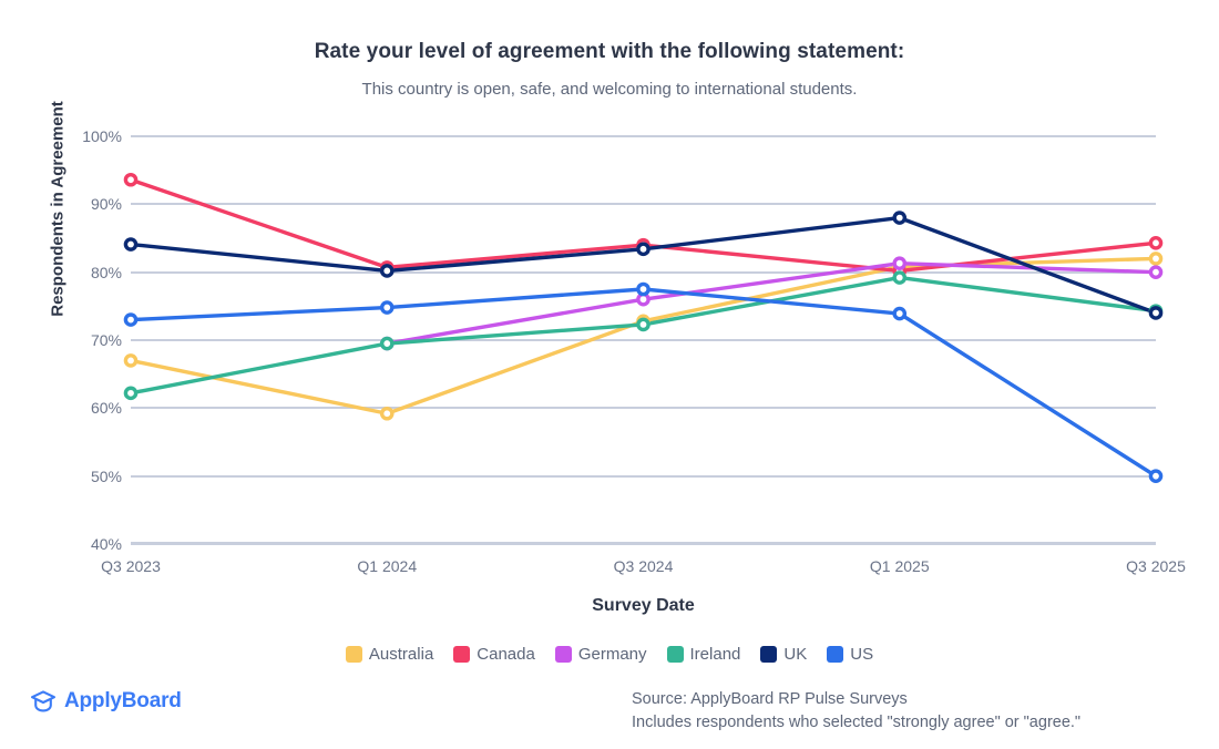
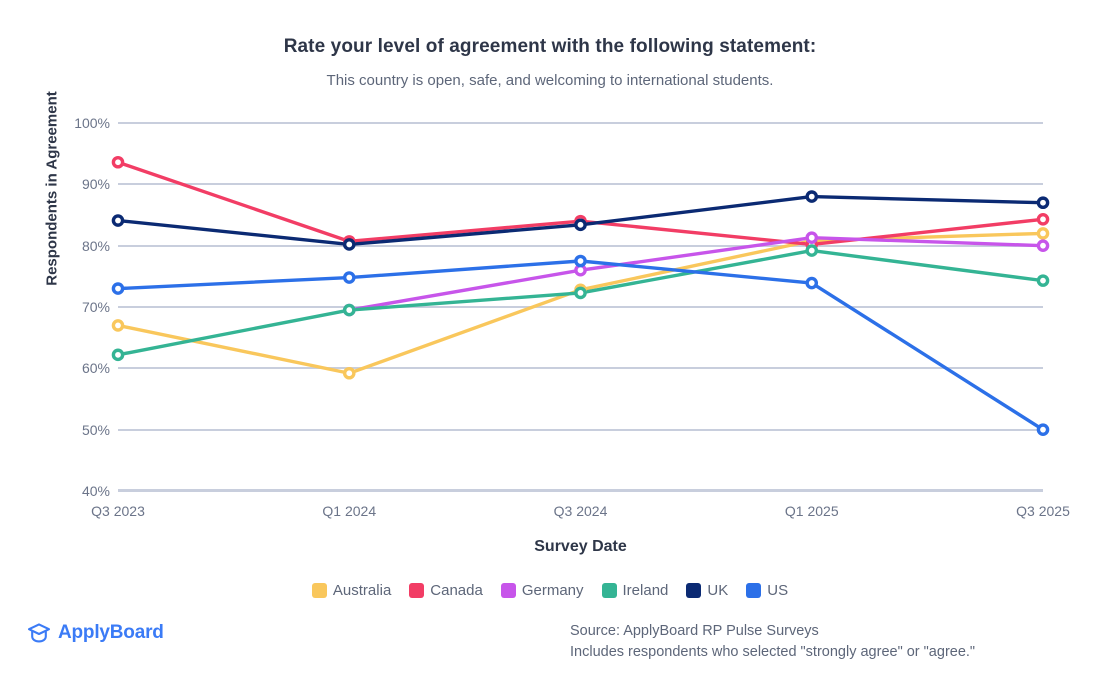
UK/Q3 2025: 74% -> 87%
